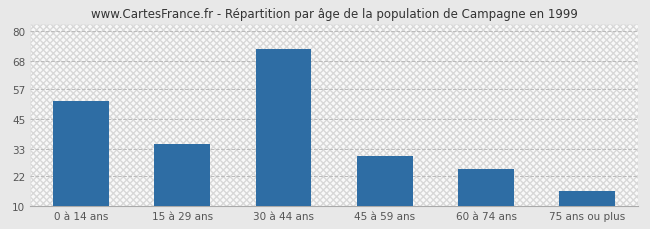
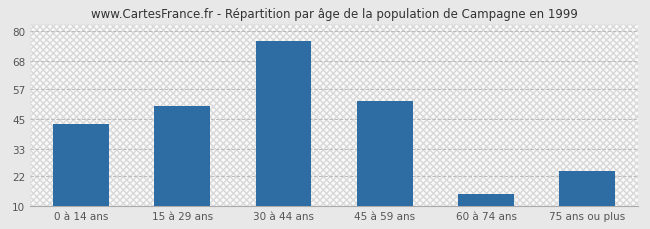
0 à 14 ans: 52 -> 43
15 à 29 ans: 35 -> 50
30 à 44 ans: 73 -> 76
45 à 59 ans: 30 -> 52
60 à 74 ans: 25 -> 15
75 ans ou plus: 16 -> 24
